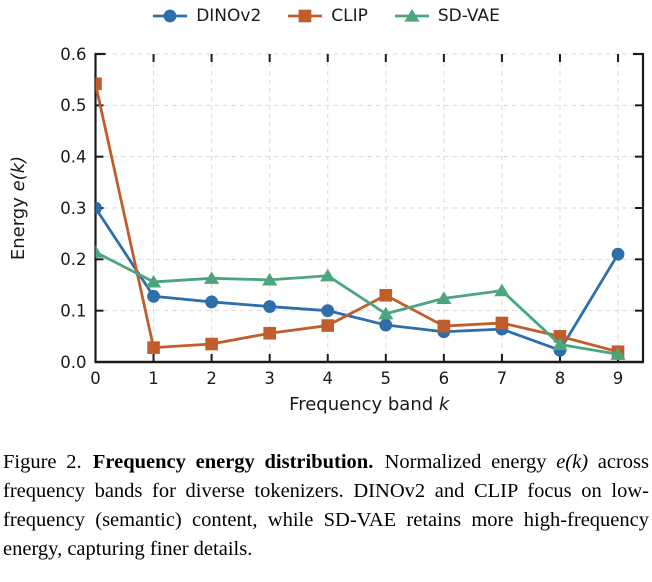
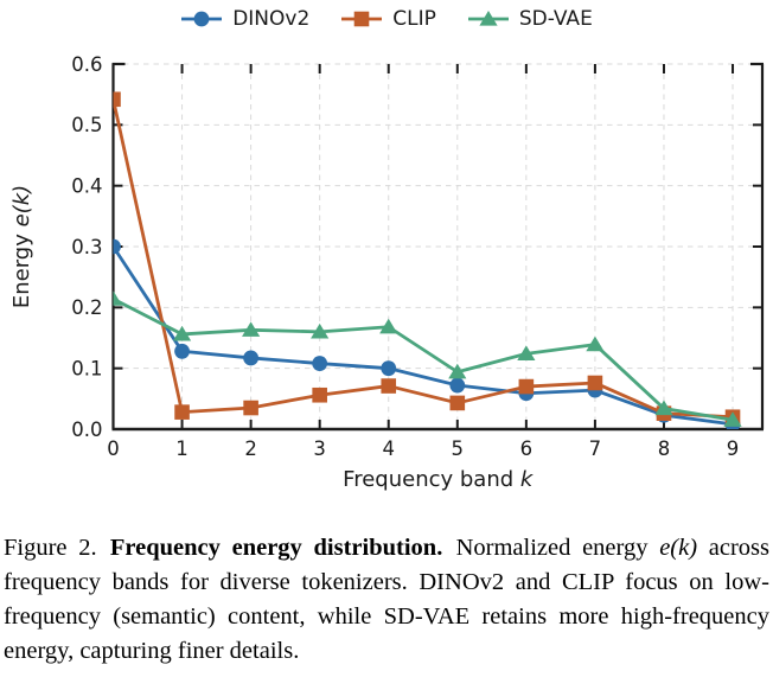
CLIP/5: 0.13 -> 0.04
CLIP/8: 0.05 -> 0.03
DINOv2/9: 0.21 -> 0.01
